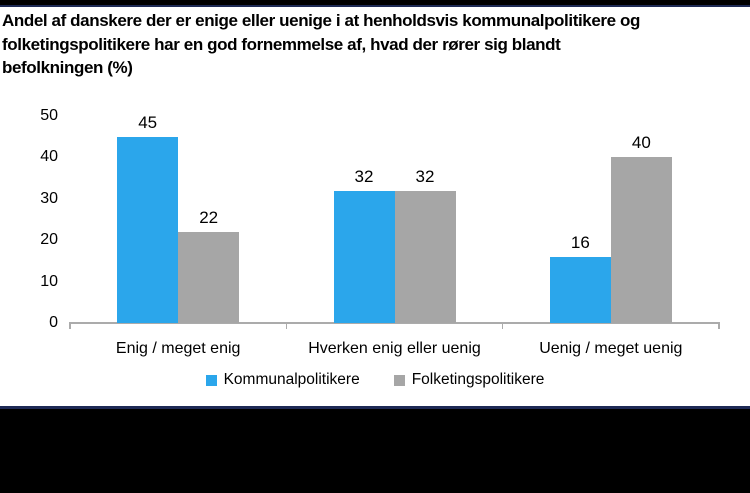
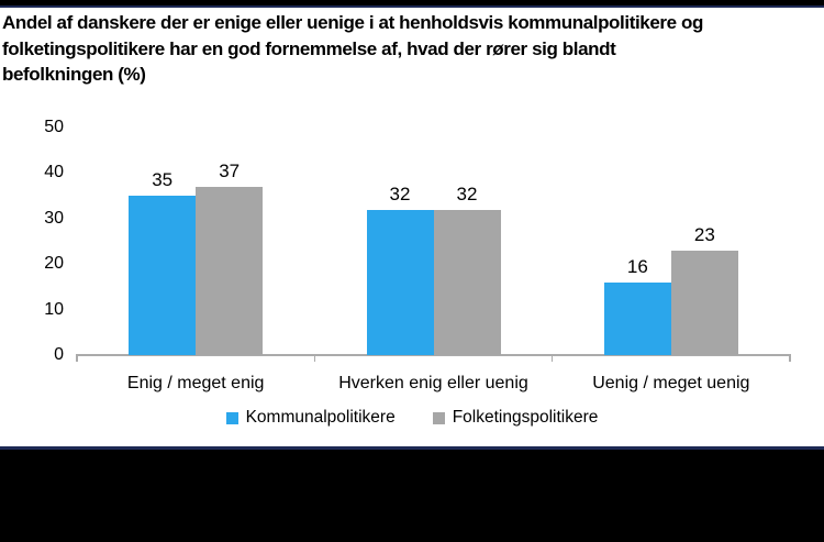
Kommunalpolitikere/Enig / meget enig: 45 -> 35
Folketingspolitikere/Enig / meget enig: 22 -> 37
Folketingspolitikere/Uenig / meget uenig: 40 -> 23
